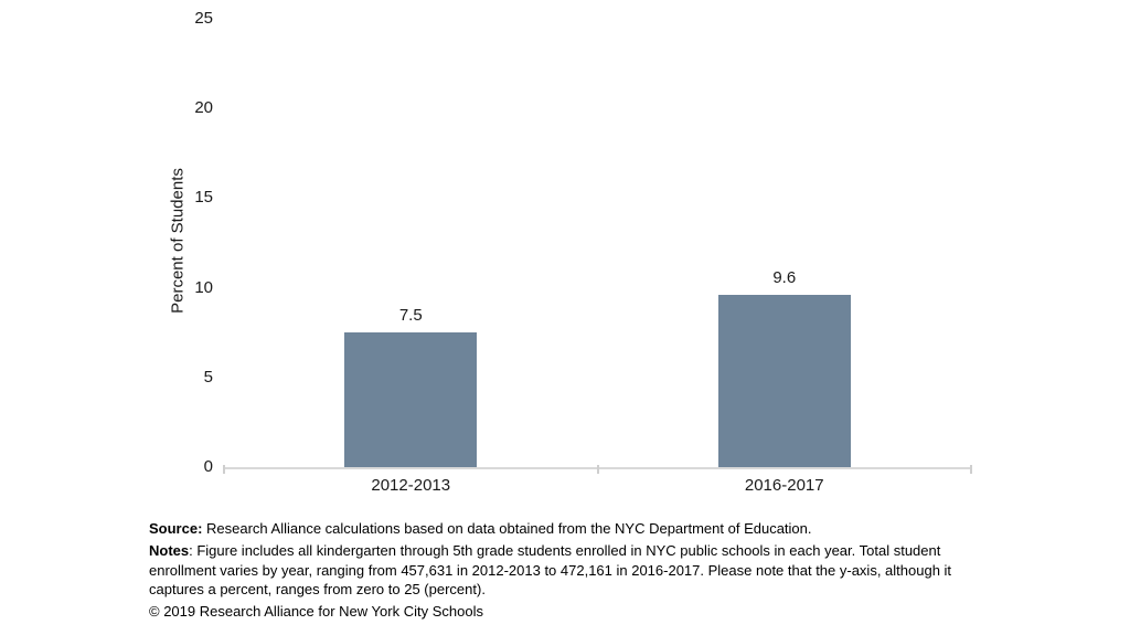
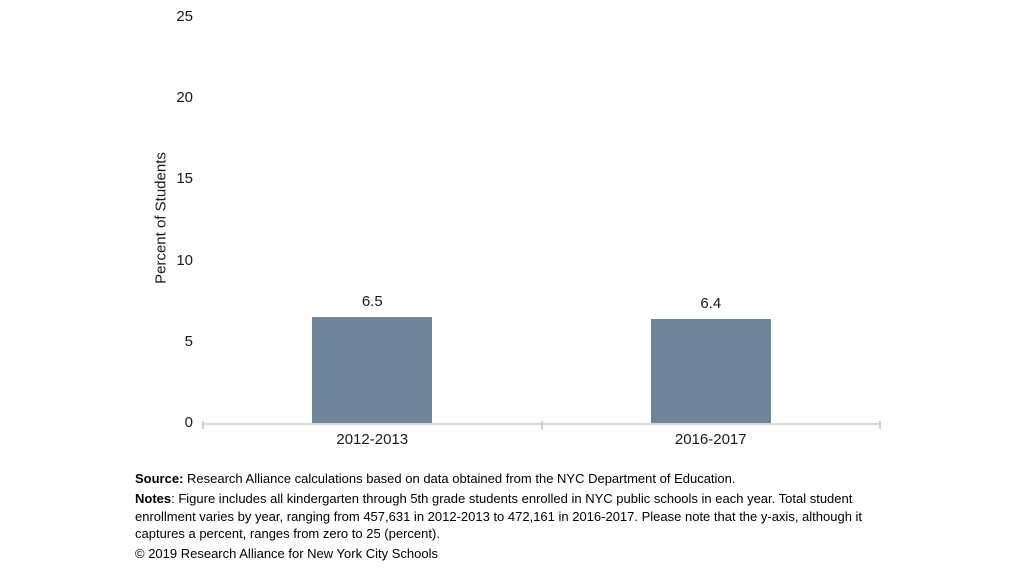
2012-2013: 7.5 -> 6.5
2016-2017: 9.6 -> 6.4
